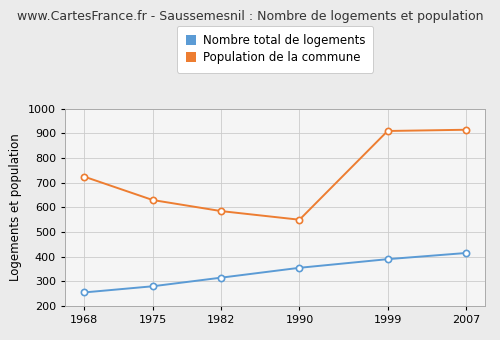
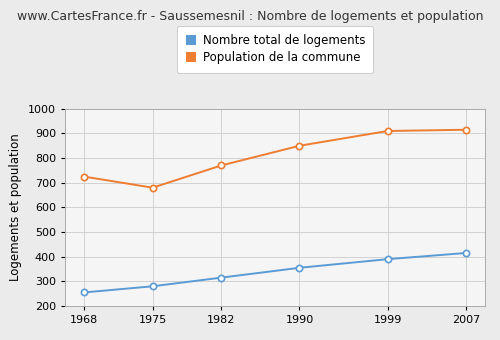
Population de la commune/1975: 630 -> 680
Population de la commune/1982: 585 -> 770
Population de la commune/1990: 550 -> 850
